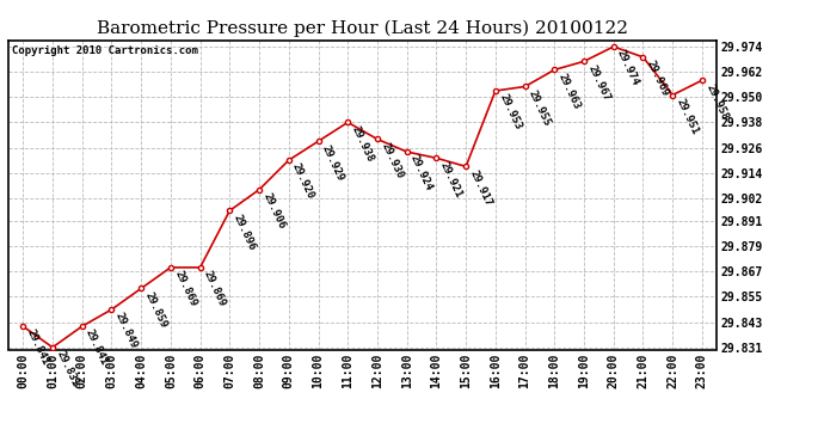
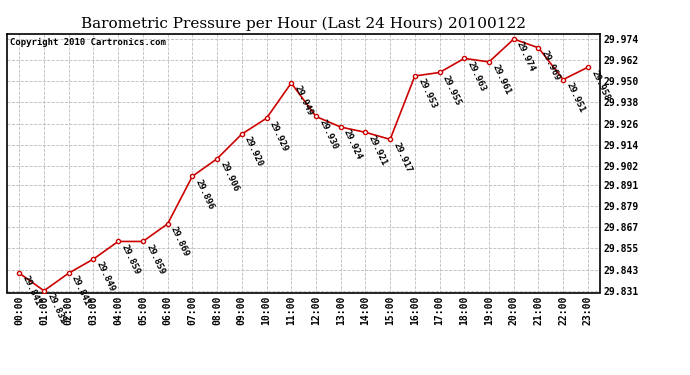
05:00: 29.869 -> 29.859
11:00: 29.938 -> 29.949
19:00: 29.967 -> 29.961
